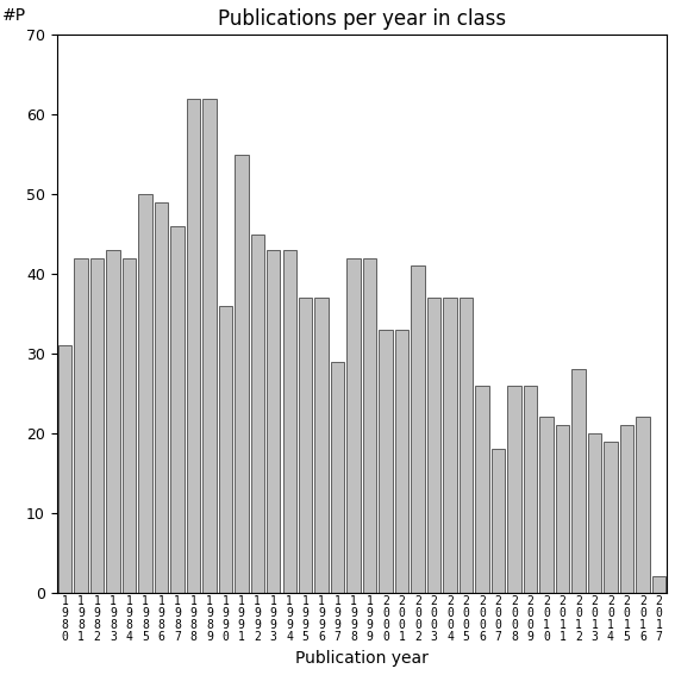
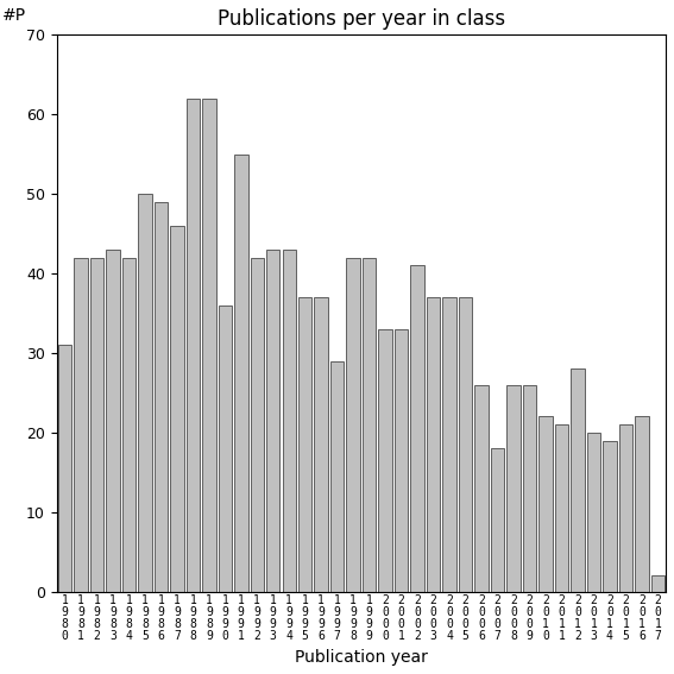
1 9 9 2: 45 -> 42
